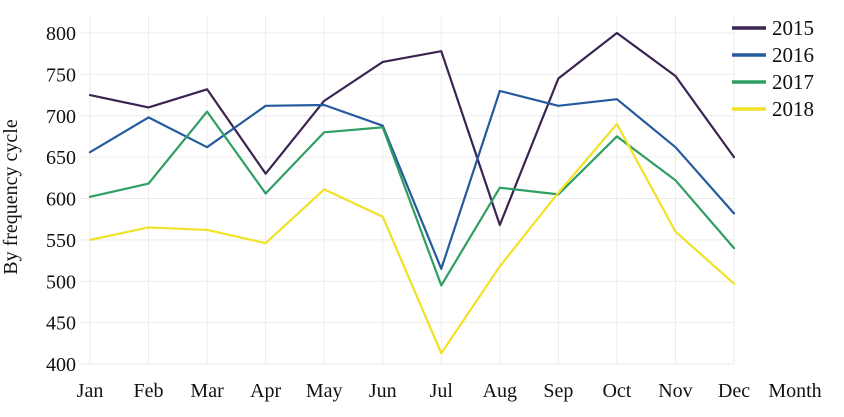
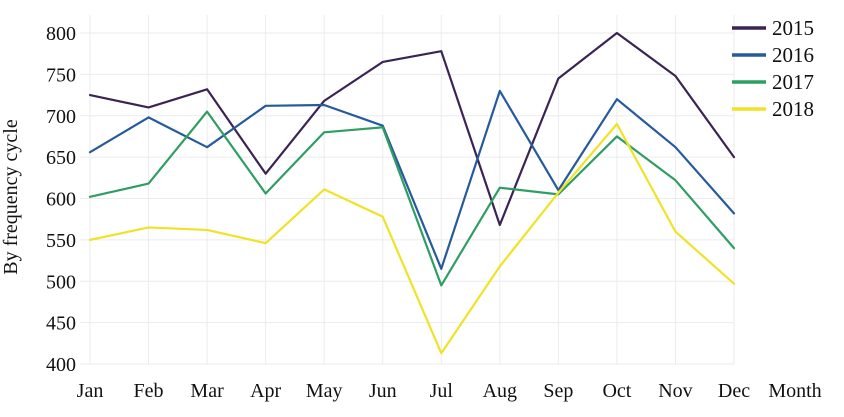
2016/Sep: 710 -> 610
